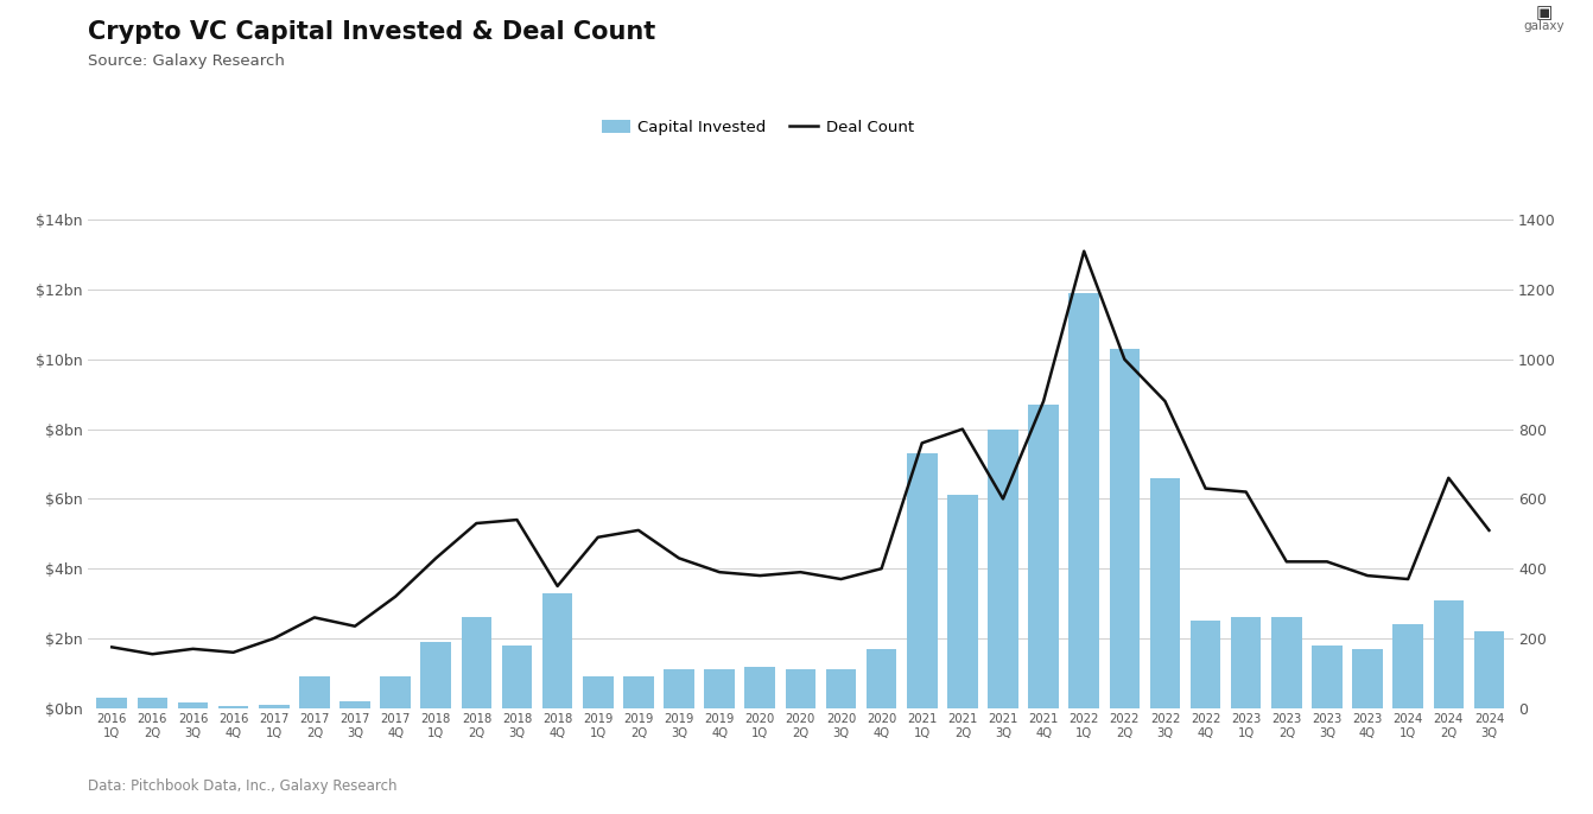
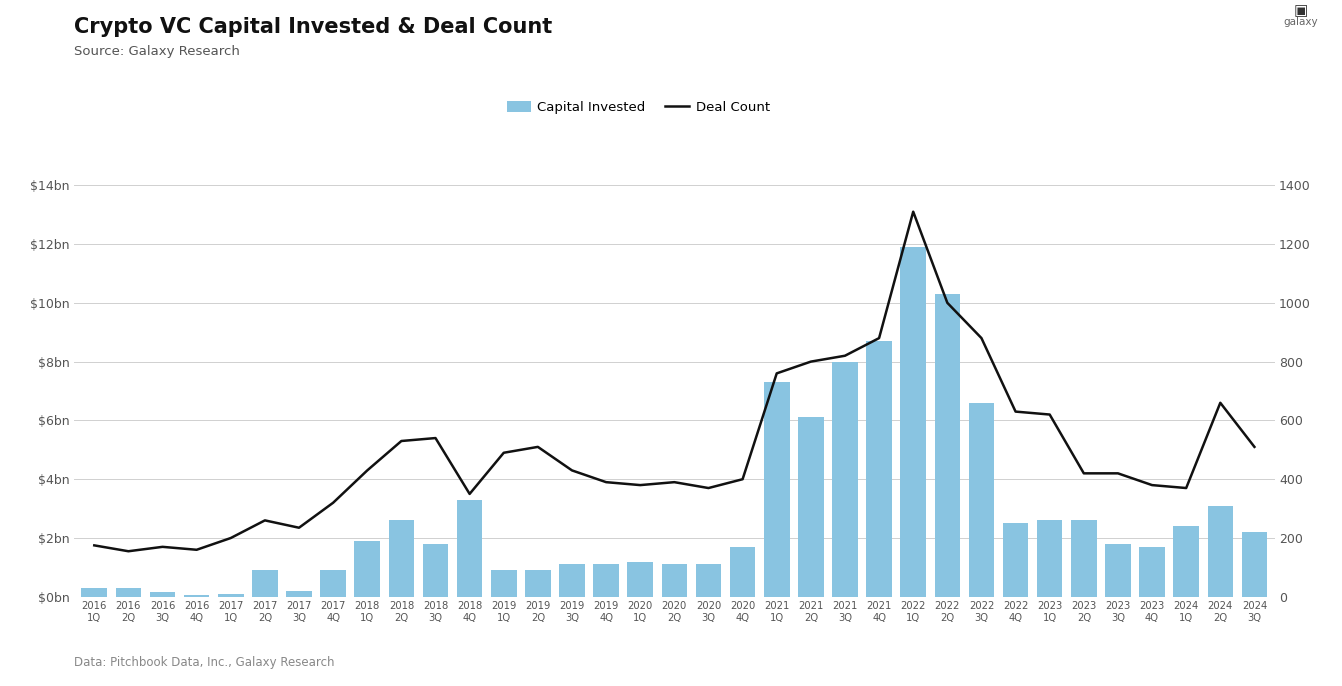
Deal Count/2021 3Q: 600 -> 820
